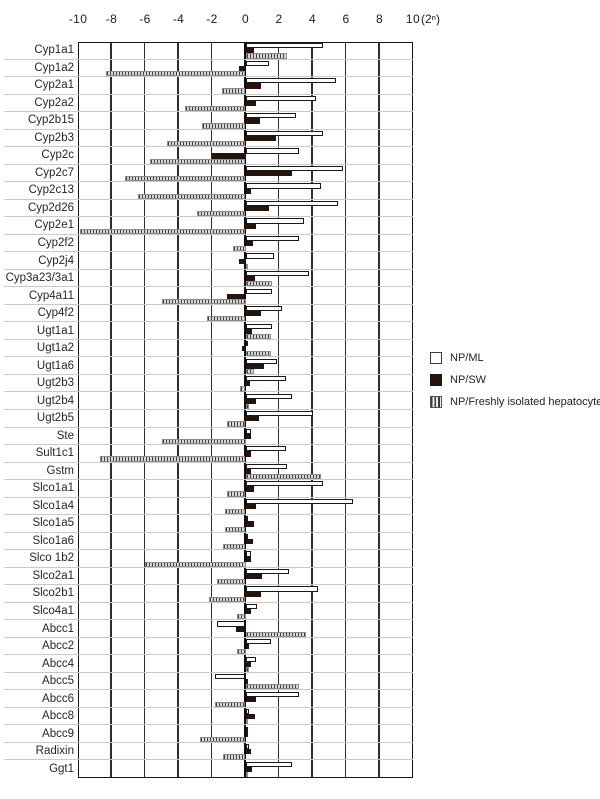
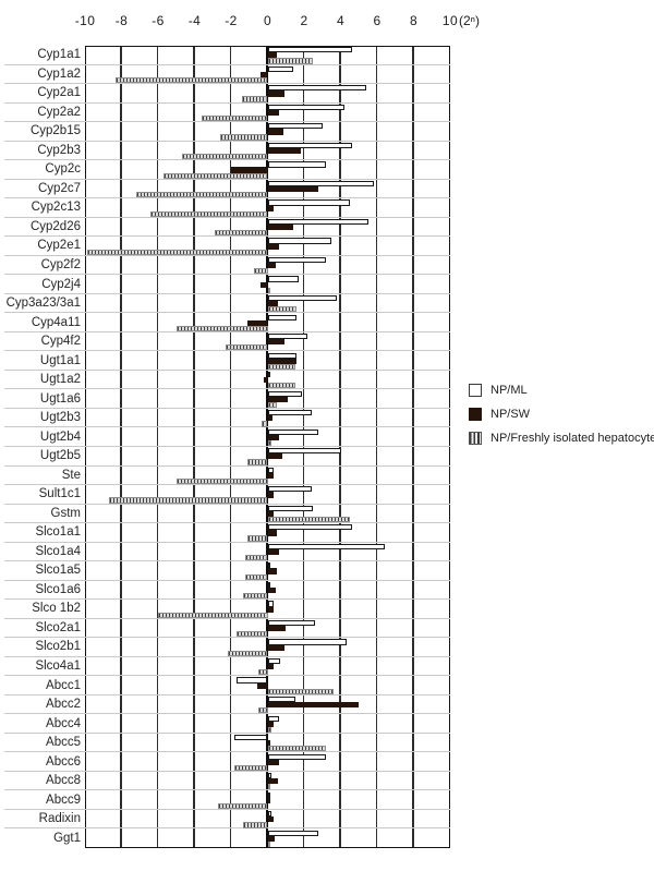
NP/SW/Ugt1a1: 0.4 -> 1.6
NP/SW/Abcc2: 0.2 -> 5.0
